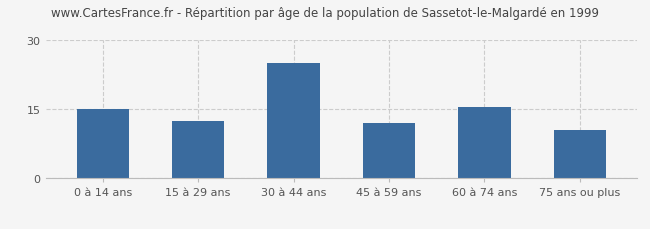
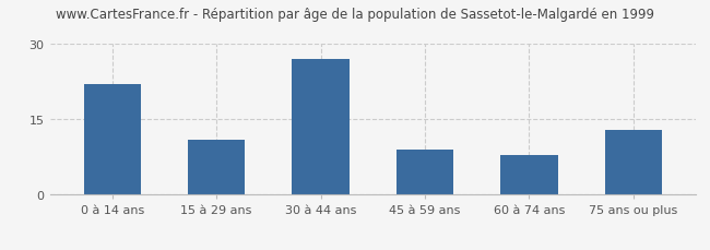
0 à 14 ans: 15.0 -> 22.0
15 à 29 ans: 12.5 -> 11.0
30 à 44 ans: 25.0 -> 27.0
45 à 59 ans: 12.0 -> 9.0
60 à 74 ans: 15.5 -> 8.0
75 ans ou plus: 10.5 -> 13.0
